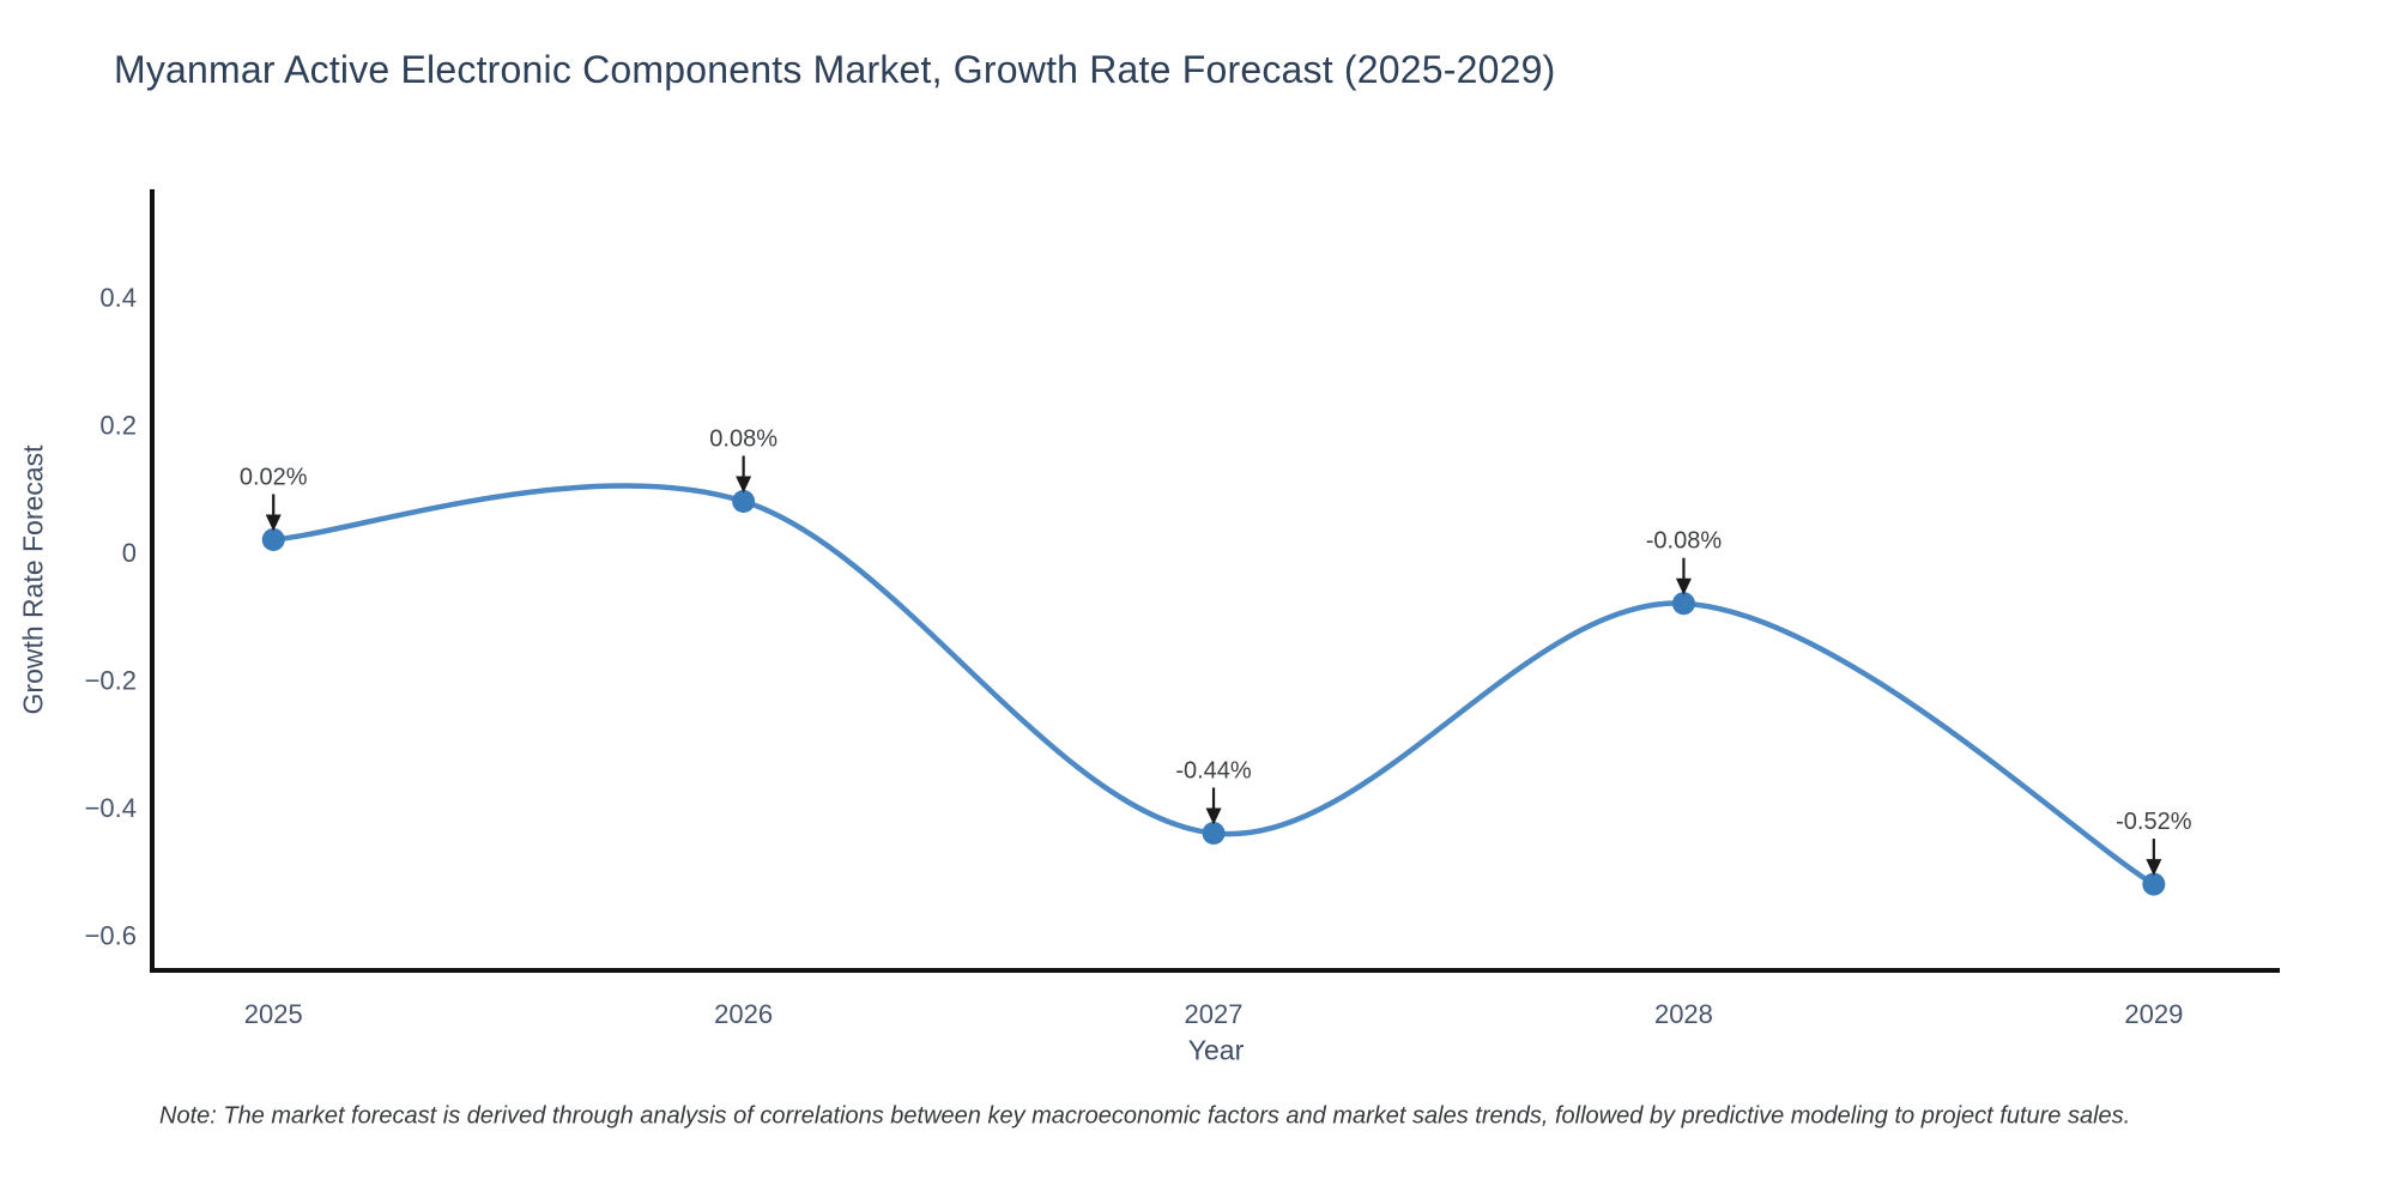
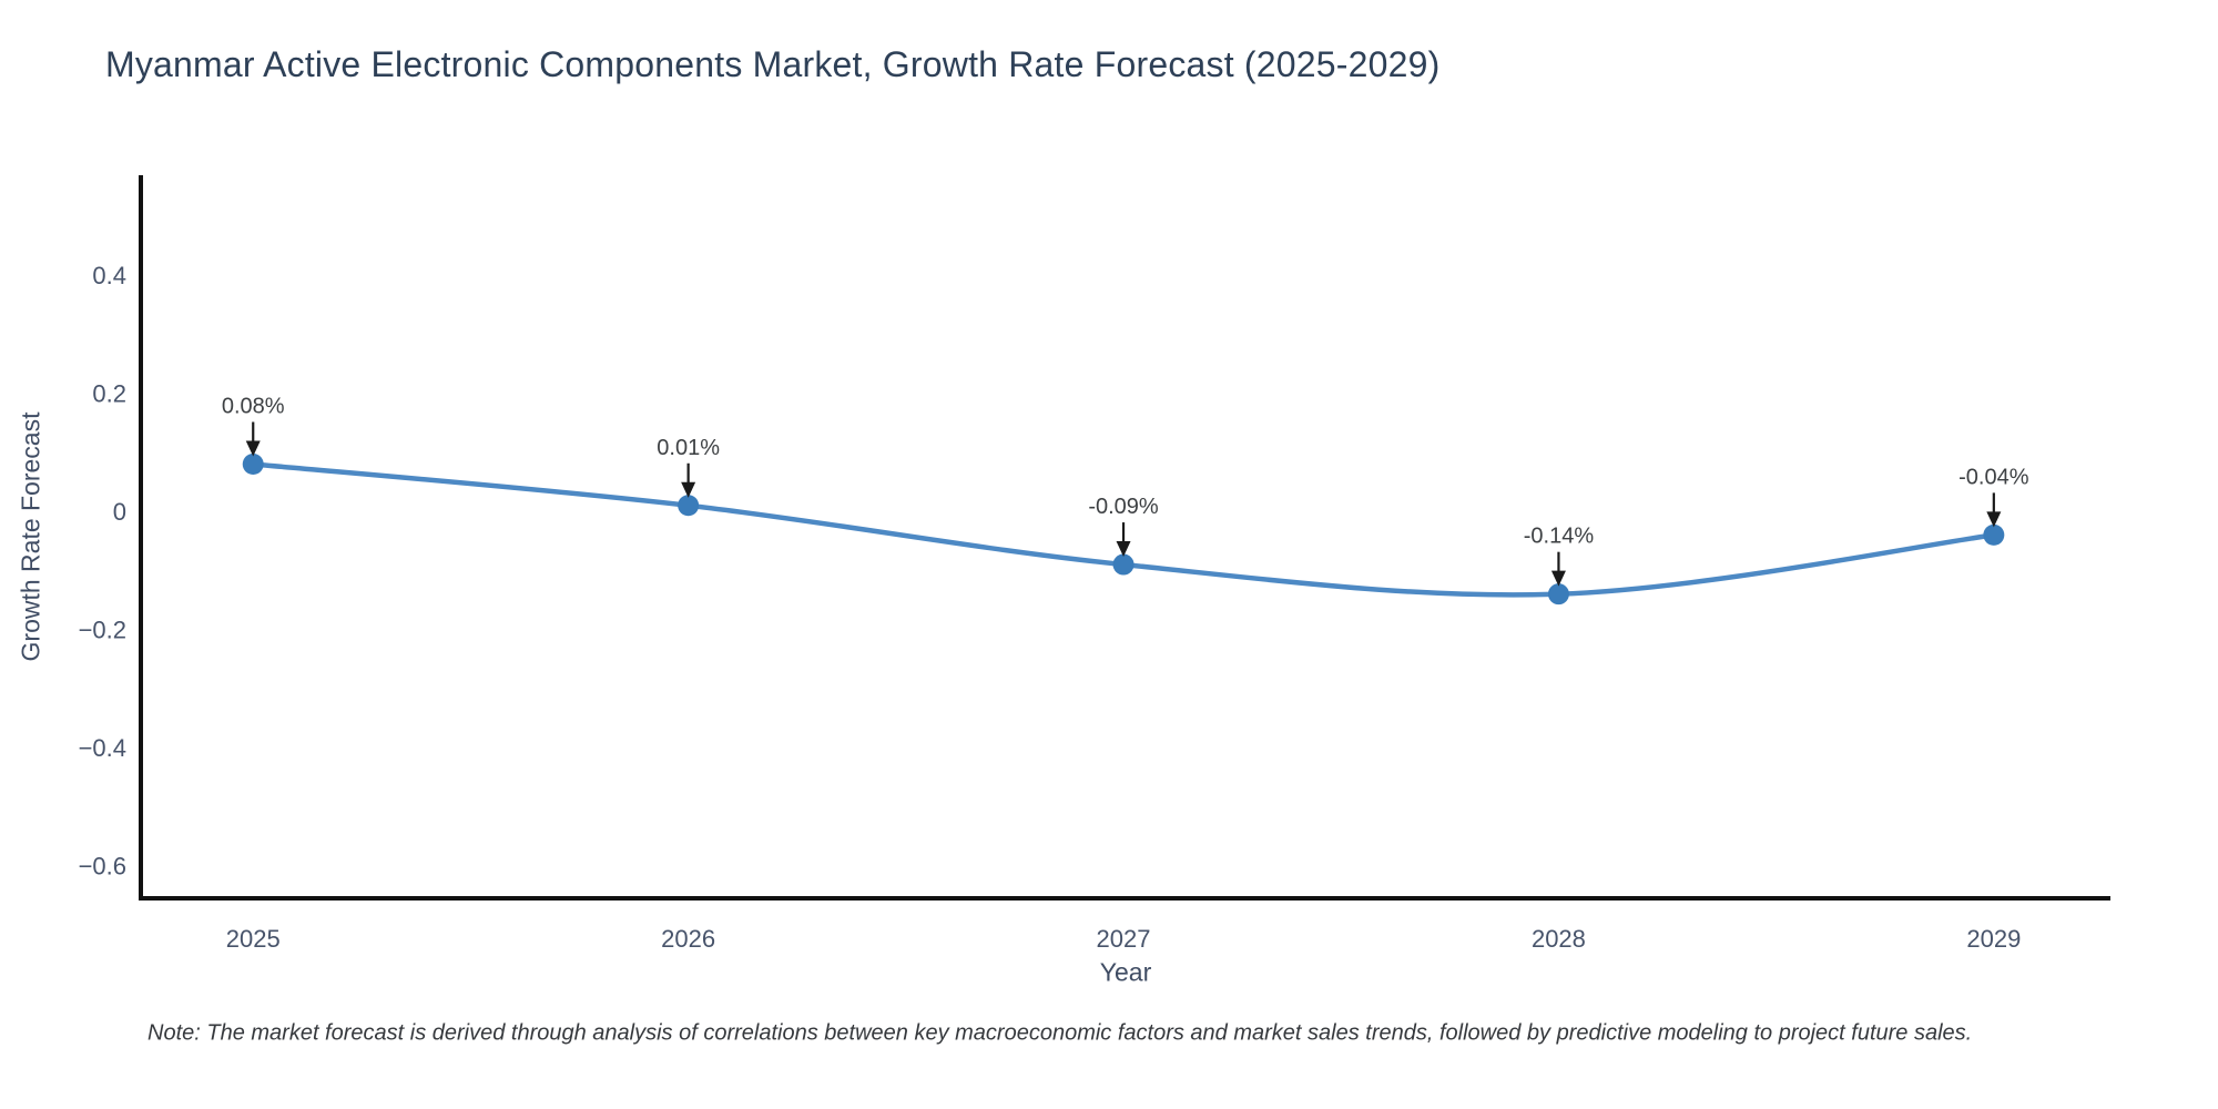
2025: 0.02% -> 0.08%
2026: 0.08% -> 0.01%
2027: -0.44% -> -0.09%
2028: -0.08% -> -0.14%
2029: -0.52% -> -0.04%
